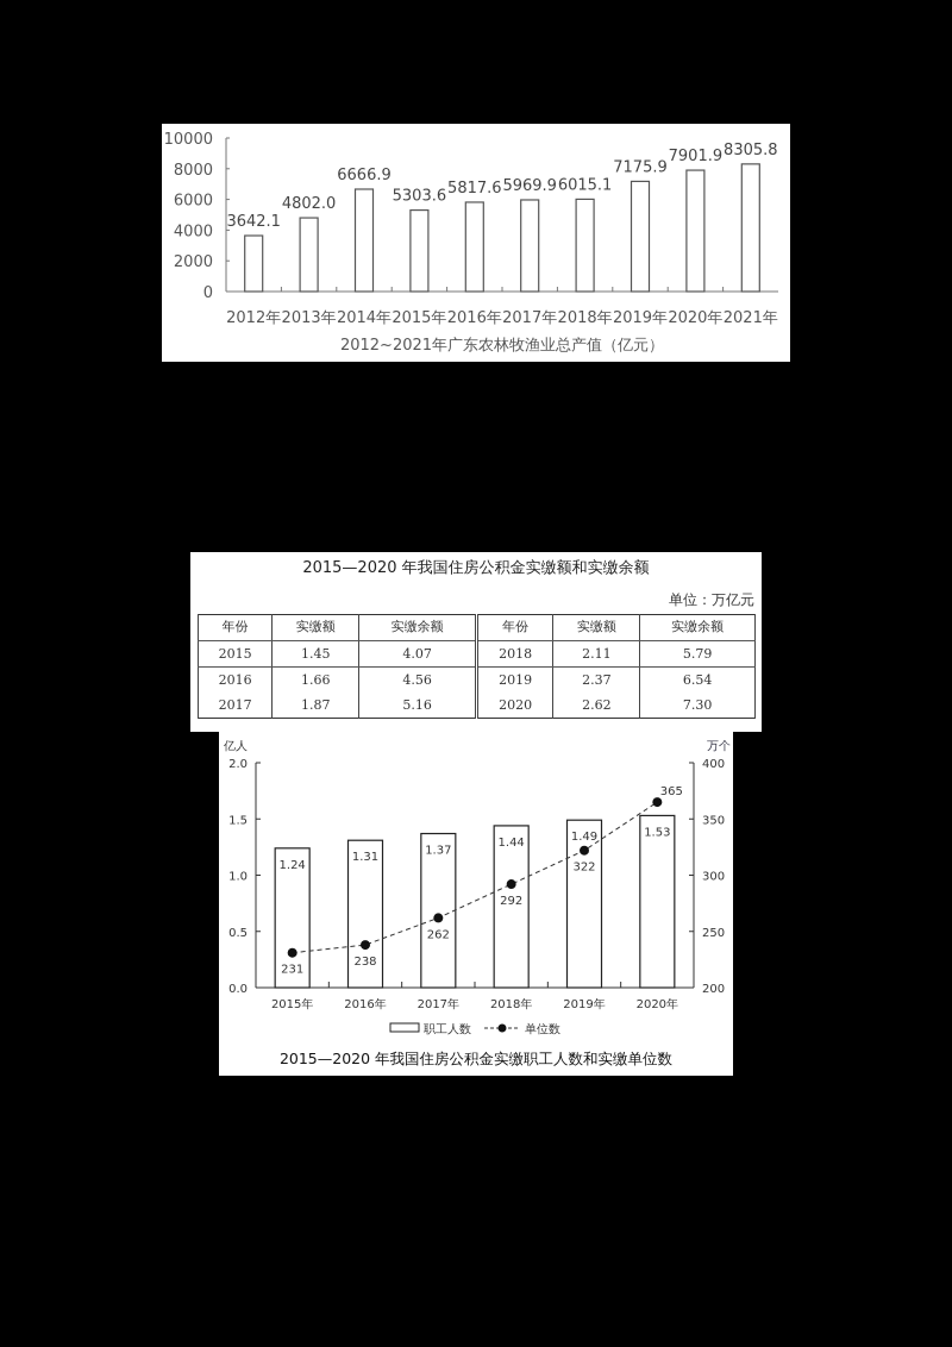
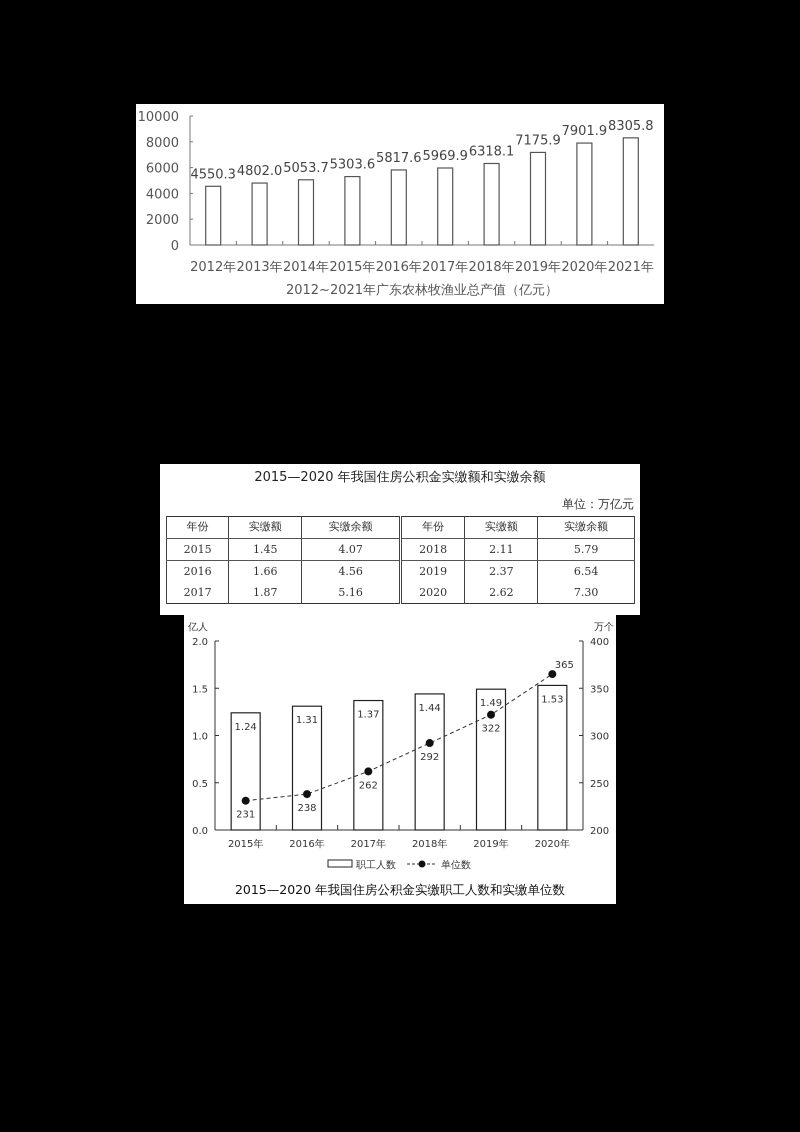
2012~2021年广东农林牧渔业总产值（亿元）/2012年: 3642.1 -> 4550.3
2012~2021年广东农林牧渔业总产值（亿元）/2014年: 6666.9 -> 5053.7
2012~2021年广东农林牧渔业总产值（亿元）/2018年: 6015.1 -> 6318.1
